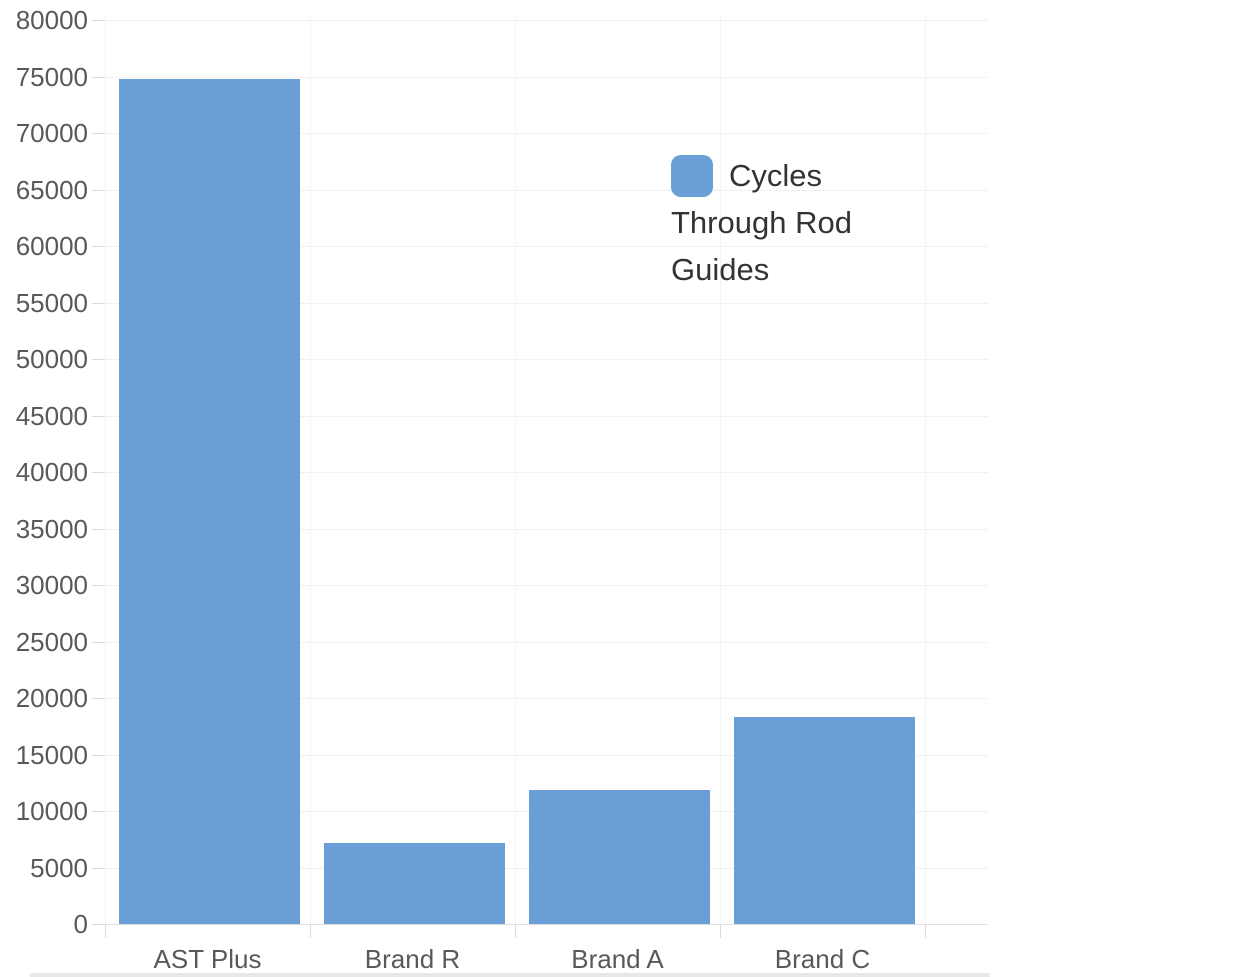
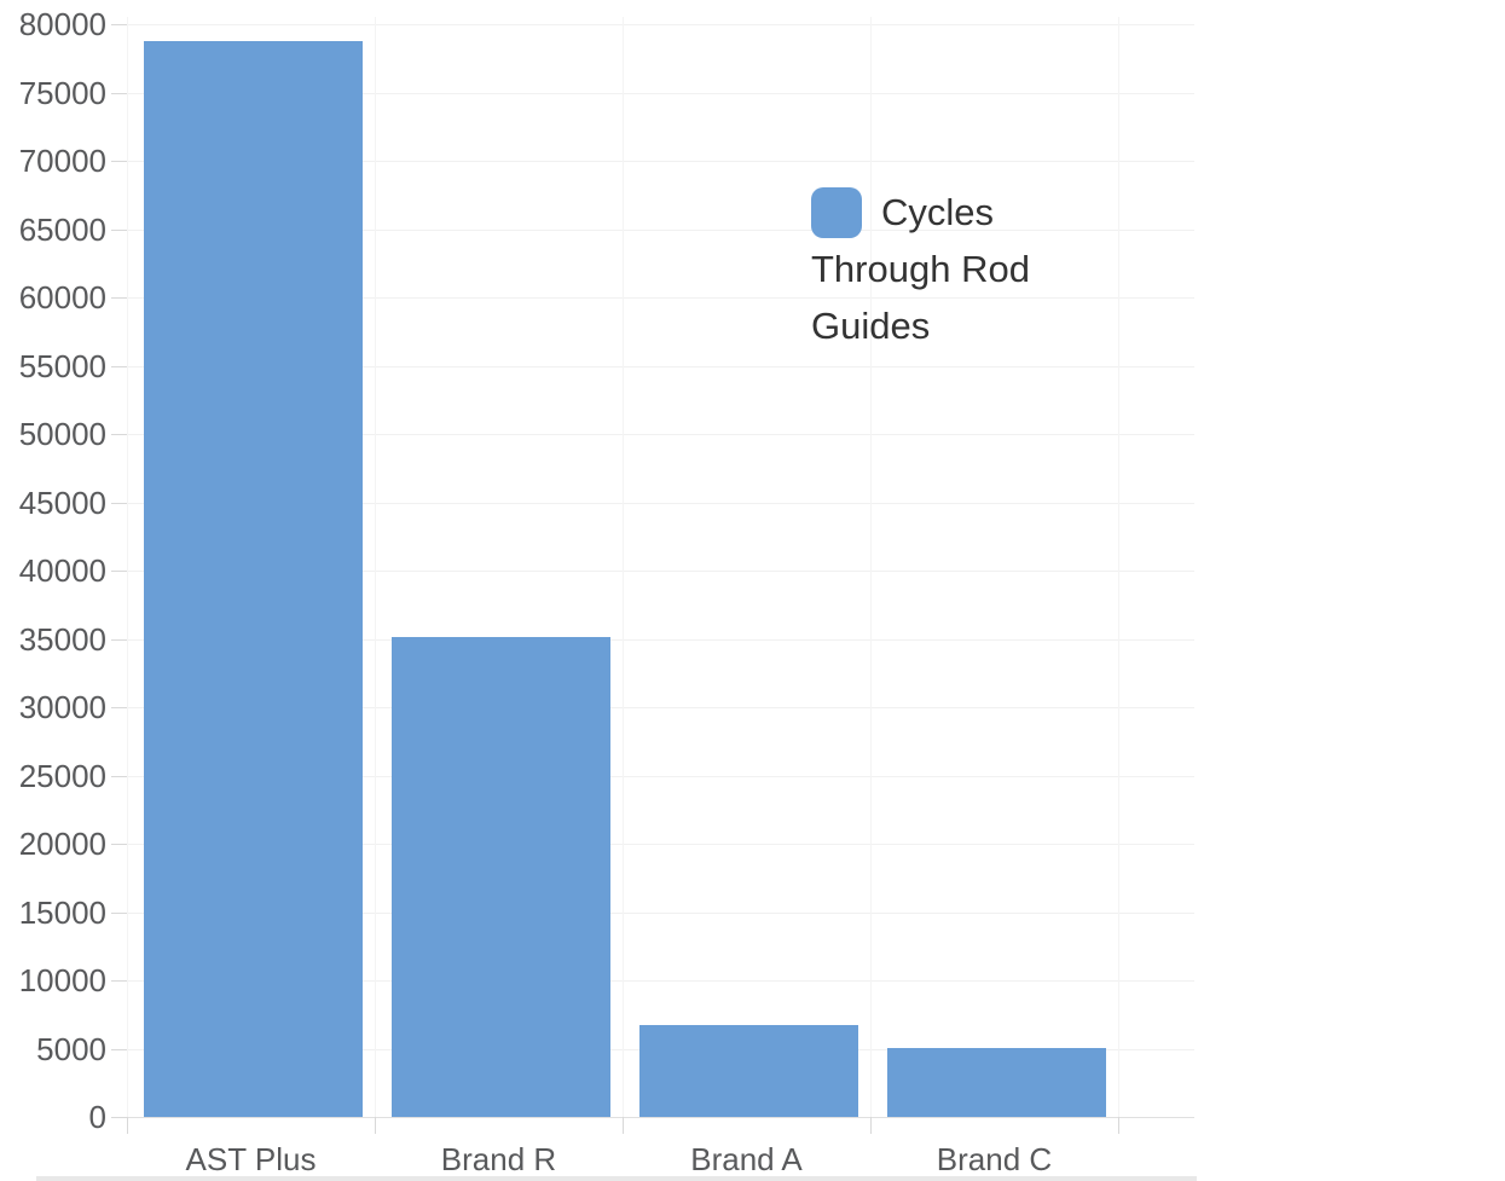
AST Plus: 74800 -> 78800
Brand R: 7200 -> 35200
Brand A: 11900 -> 6800
Brand C: 18300 -> 5000
